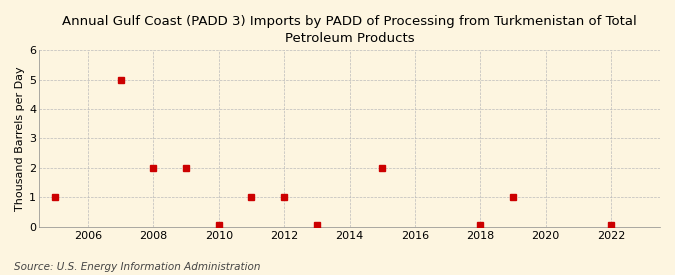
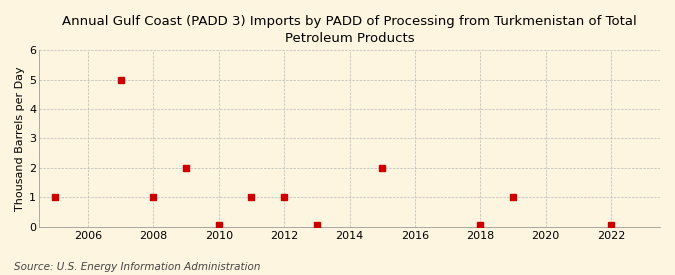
2008: 2.00 -> 1.00
